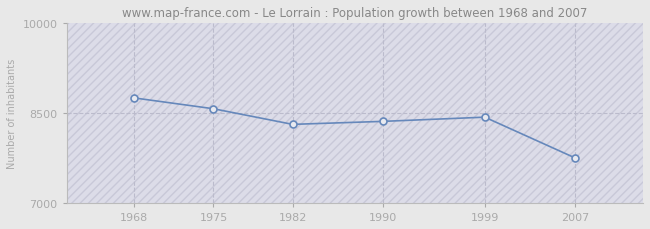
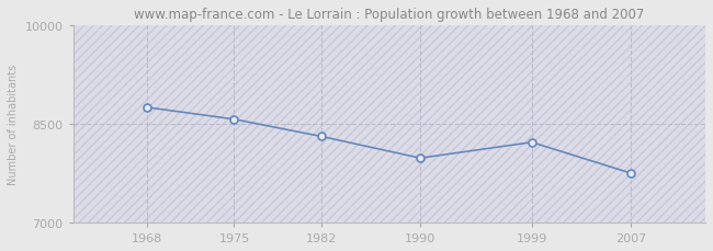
1990: 8360 -> 7980
1999: 8430 -> 8220
